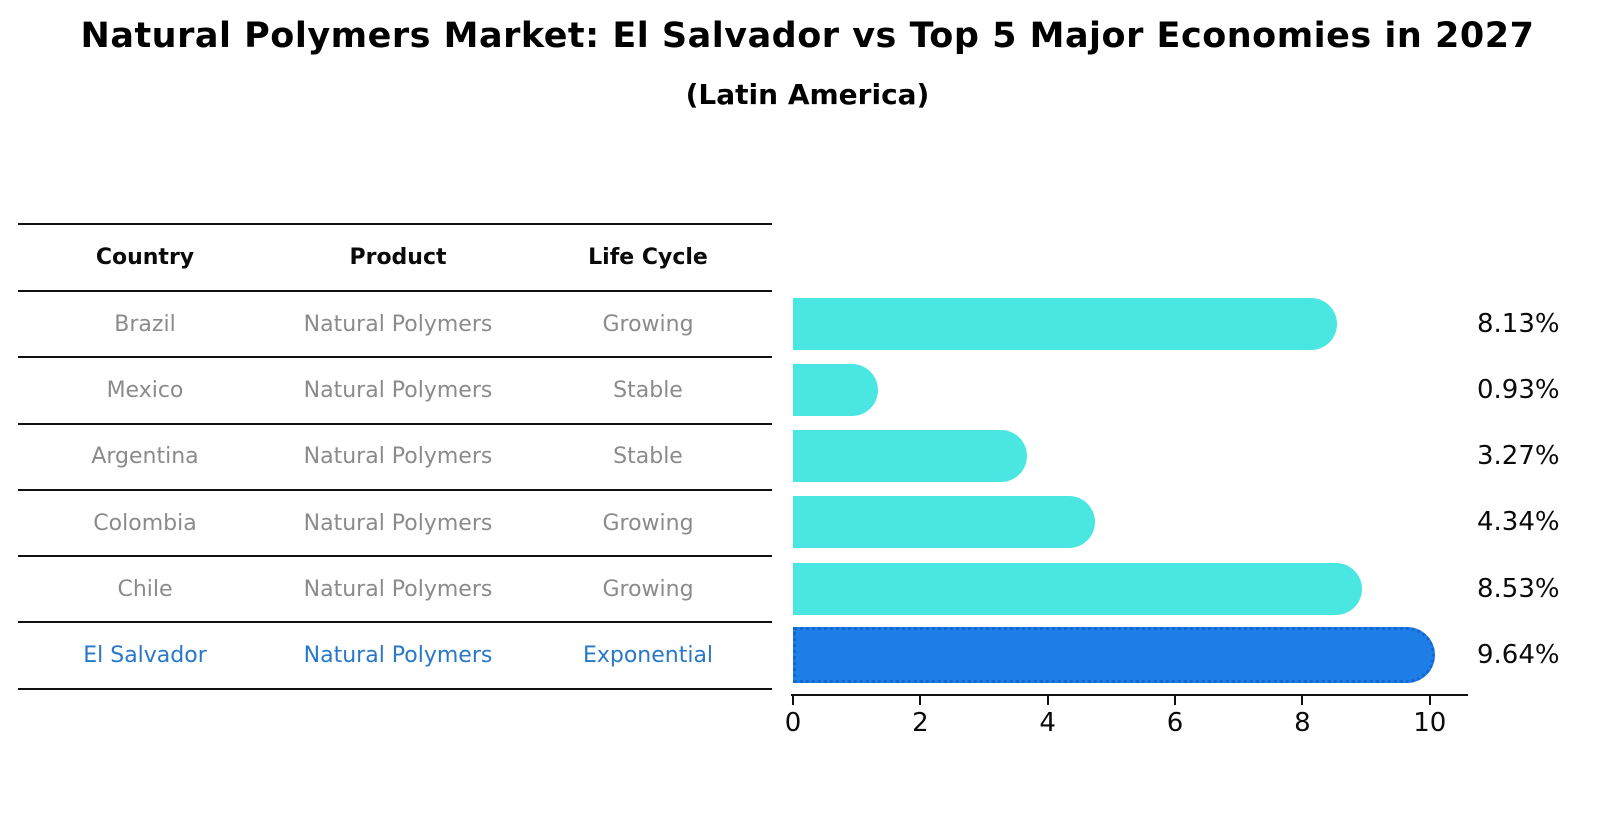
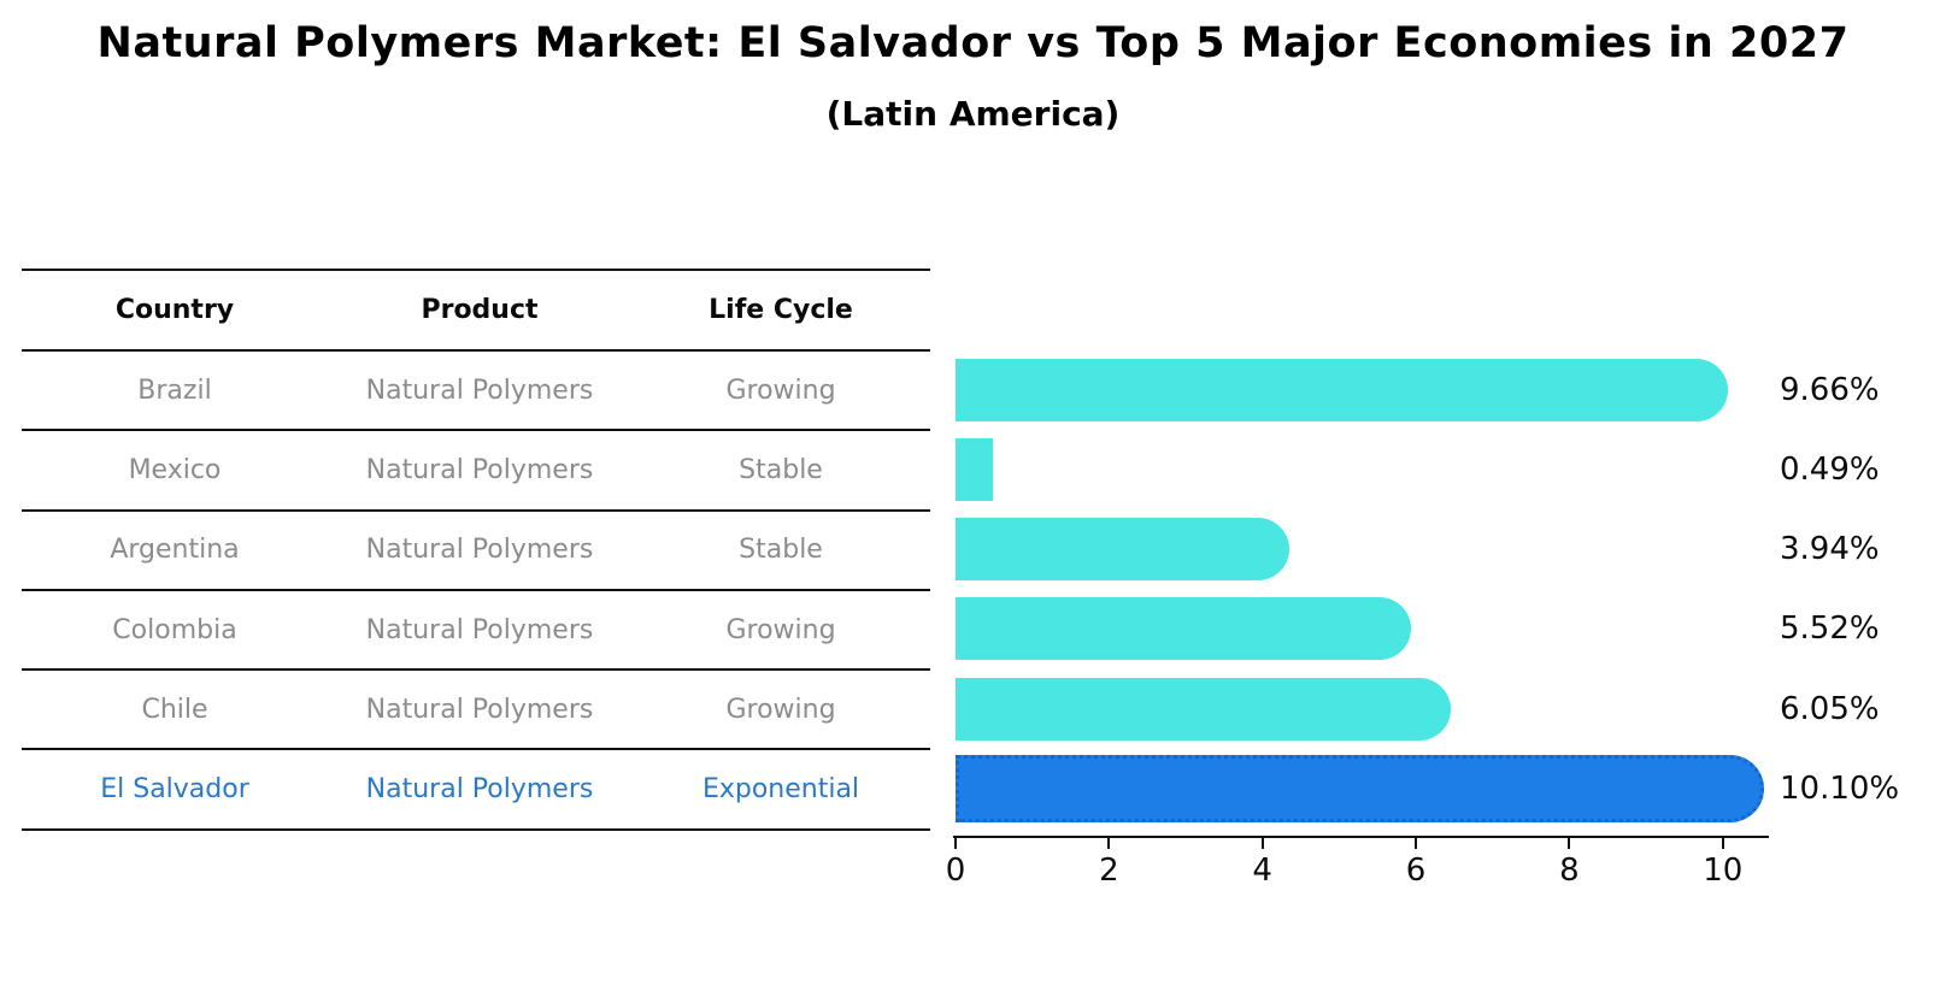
Brazil: 8.13% -> 9.66%
Mexico: 0.93% -> 0.49%
Argentina: 3.27% -> 3.94%
Colombia: 4.34% -> 5.52%
Chile: 8.53% -> 6.05%
El Salvador: 9.64% -> 10.10%
